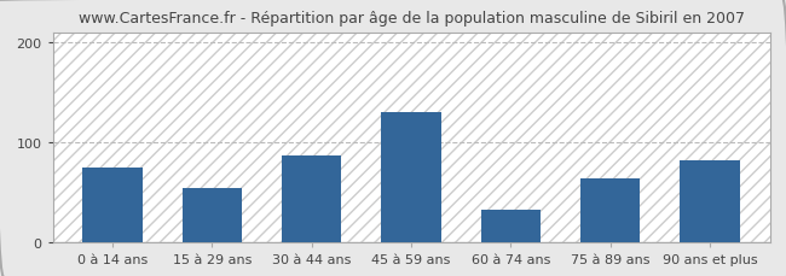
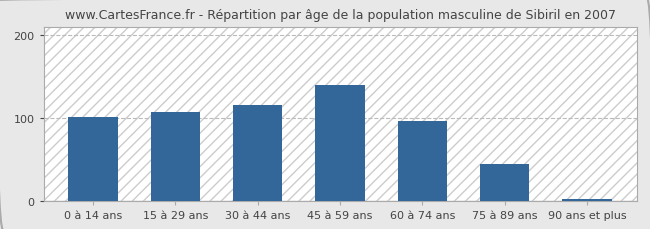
0 à 14 ans: 74 -> 101
15 à 29 ans: 54 -> 107
30 à 44 ans: 86 -> 116
45 à 59 ans: 130 -> 140
60 à 74 ans: 32 -> 96
75 à 89 ans: 64 -> 44
90 ans et plus: 82 -> 2
